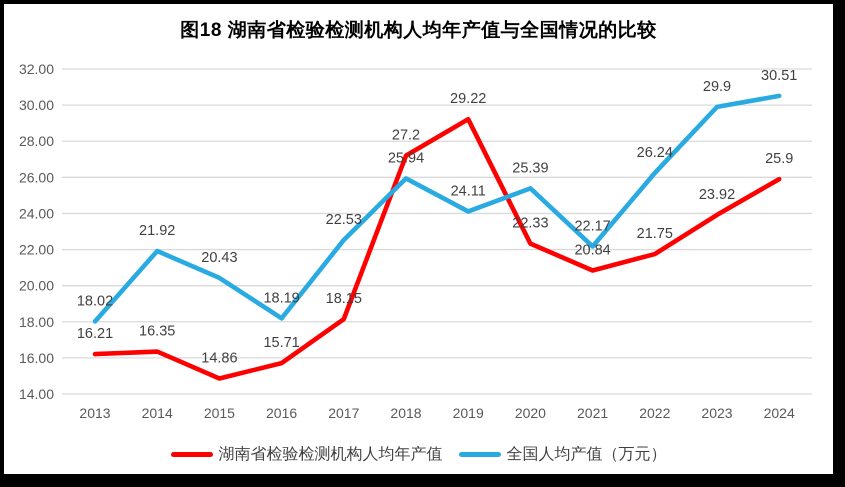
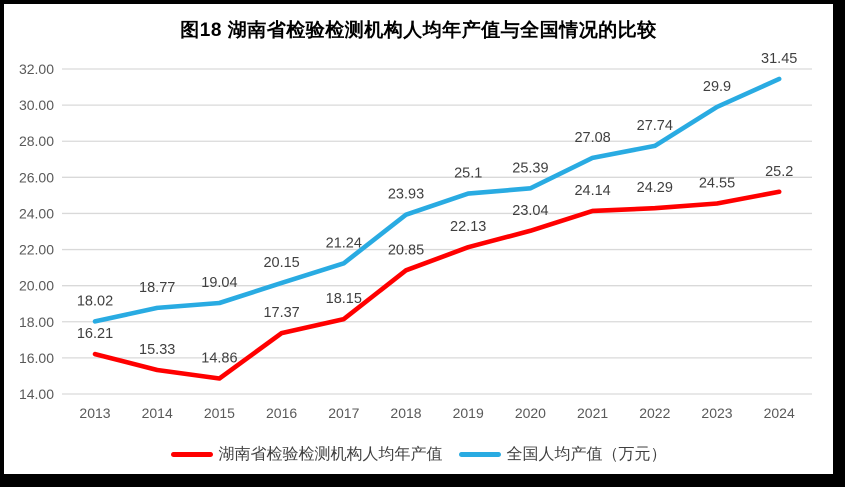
湖南省检验检测机构人均年产值/2014: 16.35 -> 15.33
全国人均产值（万元）/2014: 21.92 -> 18.77
全国人均产值（万元）/2015: 20.43 -> 19.04
湖南省检验检测机构人均年产值/2016: 15.71 -> 17.37
全国人均产值（万元）/2016: 18.19 -> 20.15
全国人均产值（万元）/2017: 22.53 -> 21.24
湖南省检验检测机构人均年产值/2018: 27.2 -> 20.85
全国人均产值（万元）/2018: 25.94 -> 23.93
湖南省检验检测机构人均年产值/2019: 29.22 -> 22.13
全国人均产值（万元）/2019: 24.11 -> 25.1
湖南省检验检测机构人均年产值/2020: 22.33 -> 23.04
湖南省检验检测机构人均年产值/2021: 20.84 -> 24.14
全国人均产值（万元）/2021: 22.17 -> 27.08
湖南省检验检测机构人均年产值/2022: 21.75 -> 24.29
全国人均产值（万元）/2022: 26.24 -> 27.74
湖南省检验检测机构人均年产值/2023: 23.92 -> 24.55
湖南省检验检测机构人均年产值/2024: 25.9 -> 25.2
全国人均产值（万元）/2024: 30.51 -> 31.45
